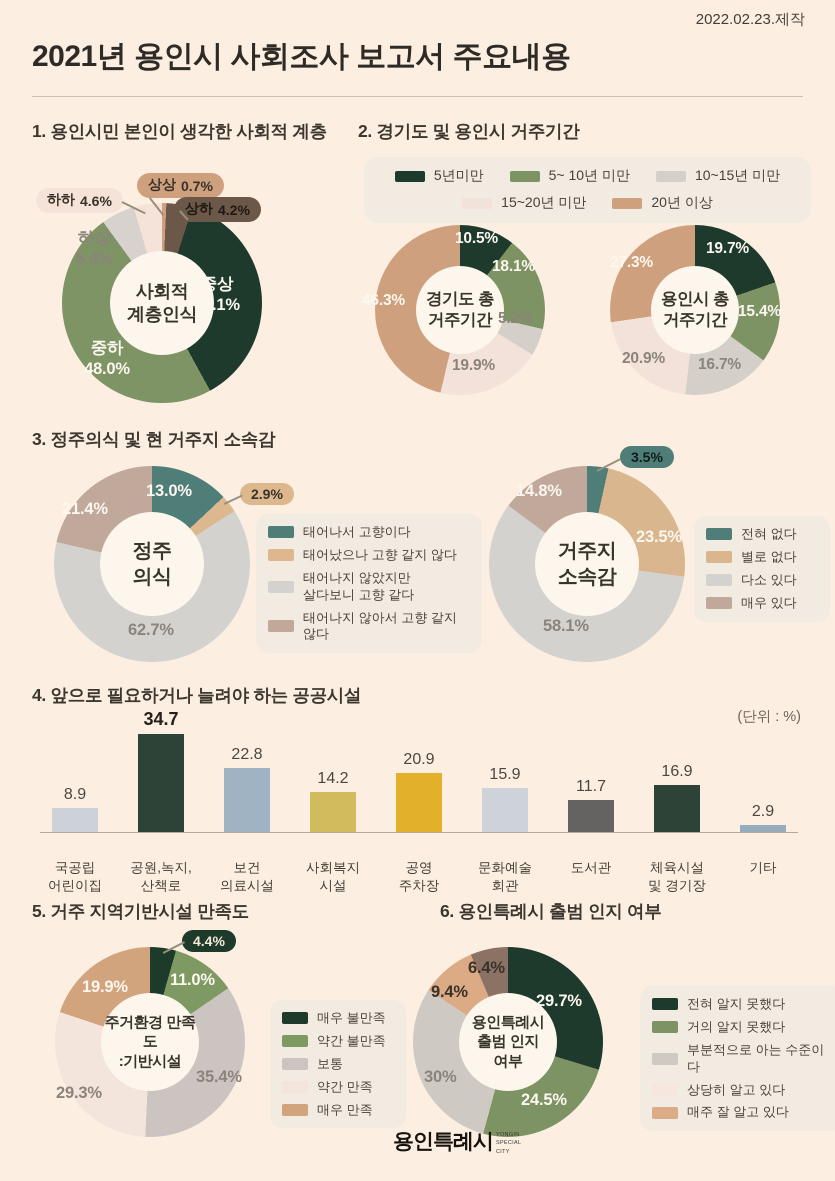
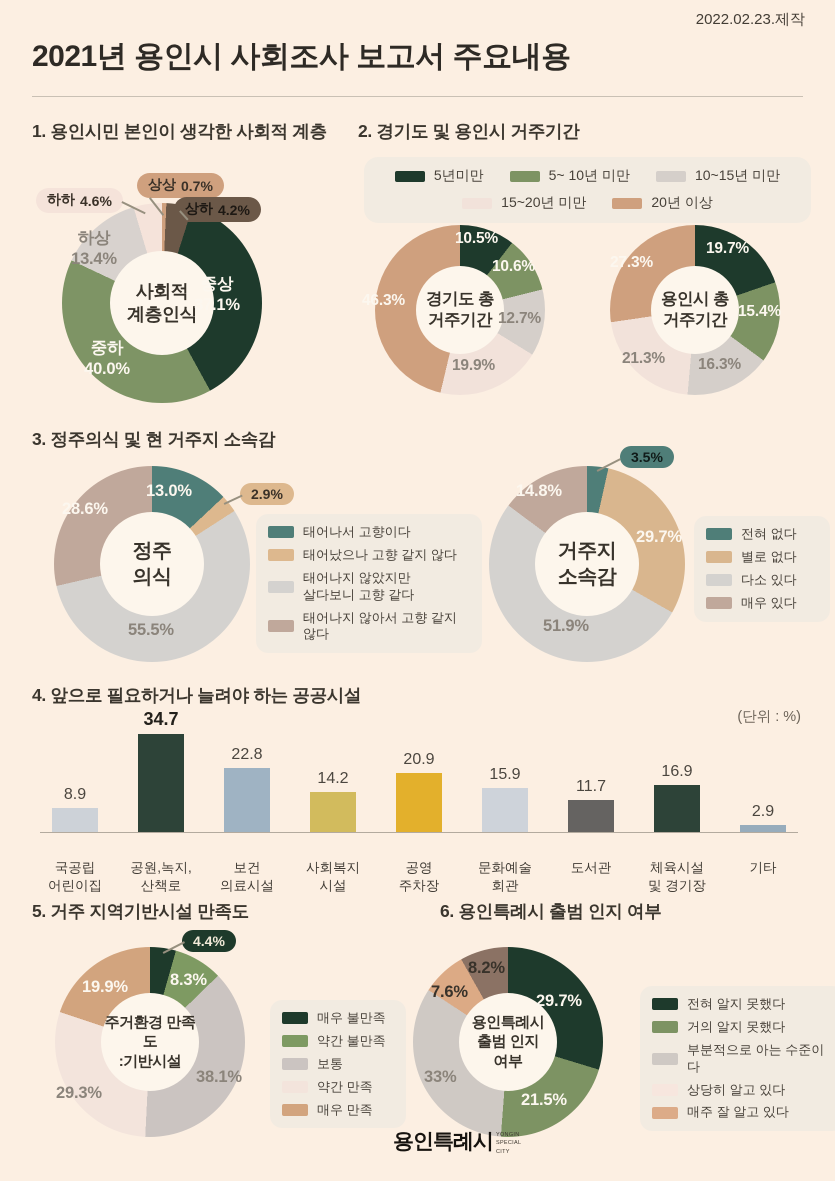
사회적 계층인식/중하: 48.0% -> 40.0%
사회적 계층인식/하상: 5.4% -> 13.4%
경기도 총 거주기간/5~ 10년 미만: 18.1% -> 10.6%
경기도 총 거주기간/10~15년 미만: 5.2% -> 12.7%
용인시 총 거주기간/10~15년 미만: 16.7% -> 16.3%
용인시 총 거주기간/15~20년 미만: 20.9% -> 21.3%
정주의식/태어나지 않았지만 살다보니 고향 같다: 62.7% -> 55.5%
정주의식/태어나지 않아서 고향 같지 않다: 21.4% -> 28.6%
거주지 소속감/별로 없다: 23.5% -> 29.7%
거주지 소속감/다소 있다: 58.1% -> 51.9%
주거환경 만족도 :기반시설/약간 불만족: 11.0% -> 8.3%
주거환경 만족도 :기반시설/보통: 35.4% -> 38.1%
용인특례시 출범 인지 여부/거의 알지 못했다: 24.5% -> 21.5%
용인특례시 출범 인지 여부/부분적으로 아는 수준이다: 30% -> 33%
용인특례시 출범 인지 여부/상당히 알고 있다: 9.4% -> 7.6%
용인특례시 출범 인지 여부/매주 잘 알고 있다: 6.4% -> 8.2%
